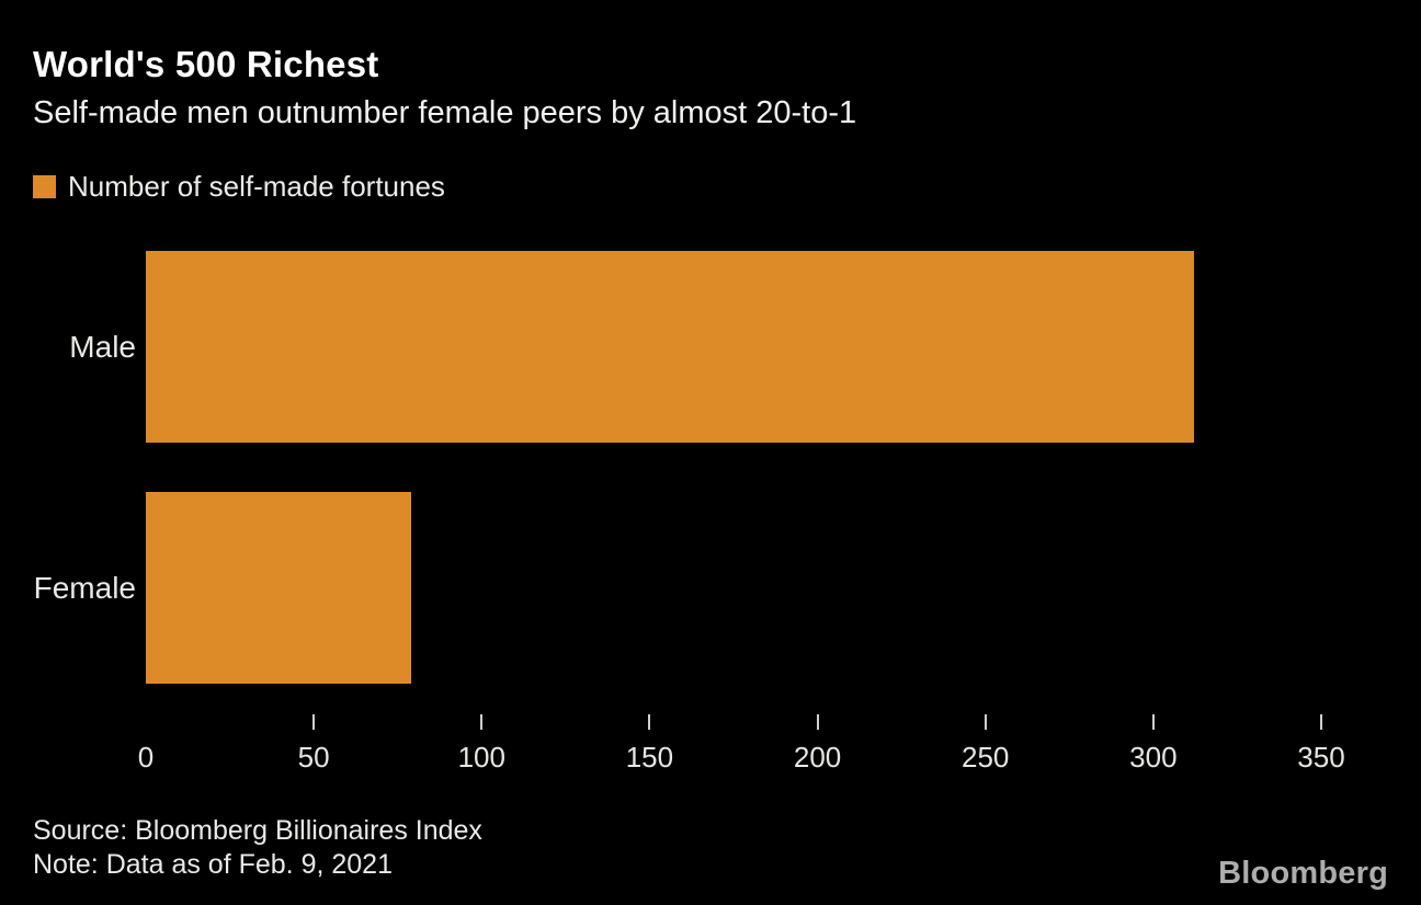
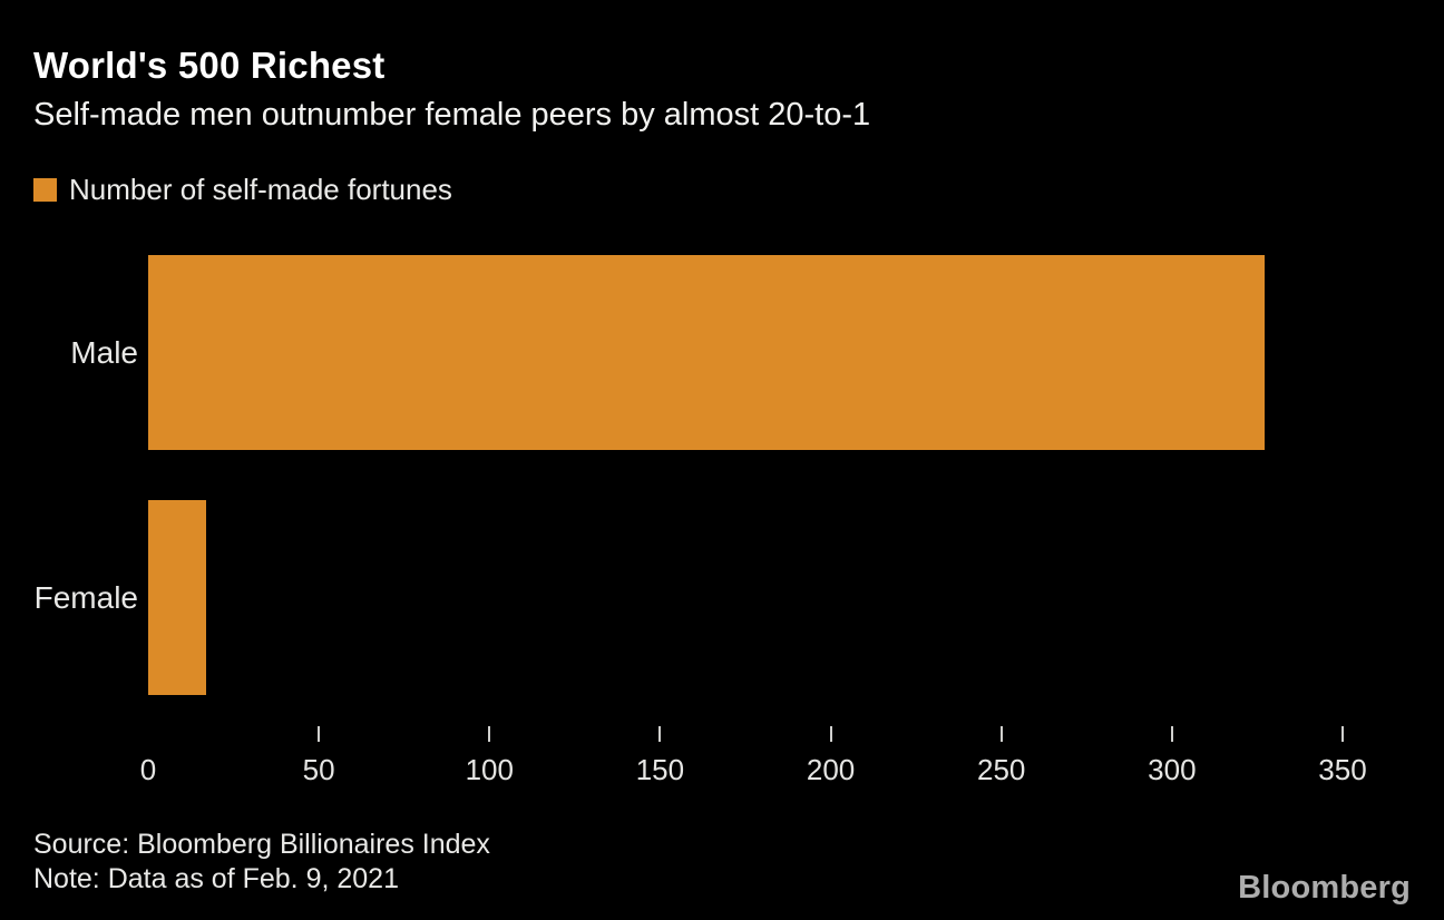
Male: 312 -> 327
Female: 79 -> 17
